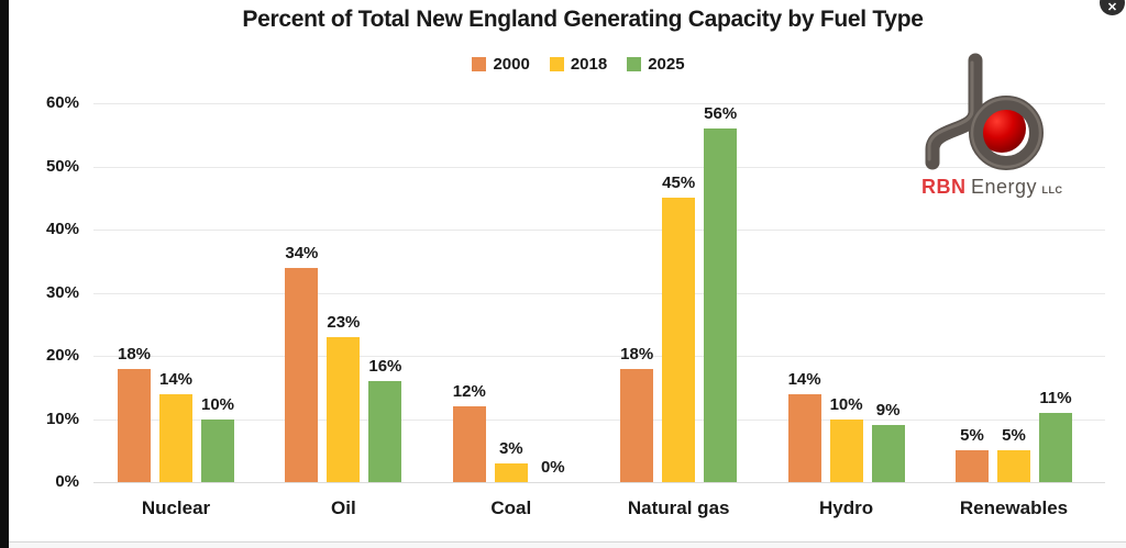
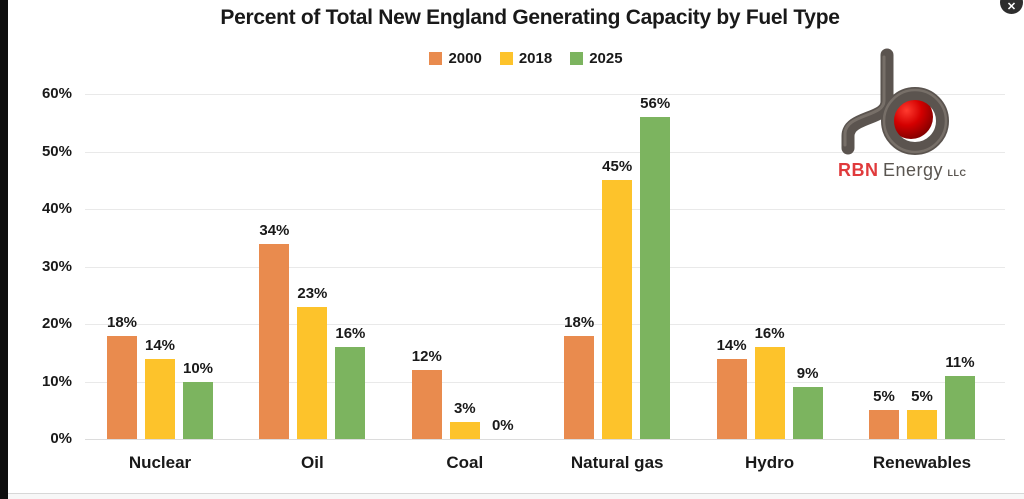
2018/Hydro: 10% -> 16%
